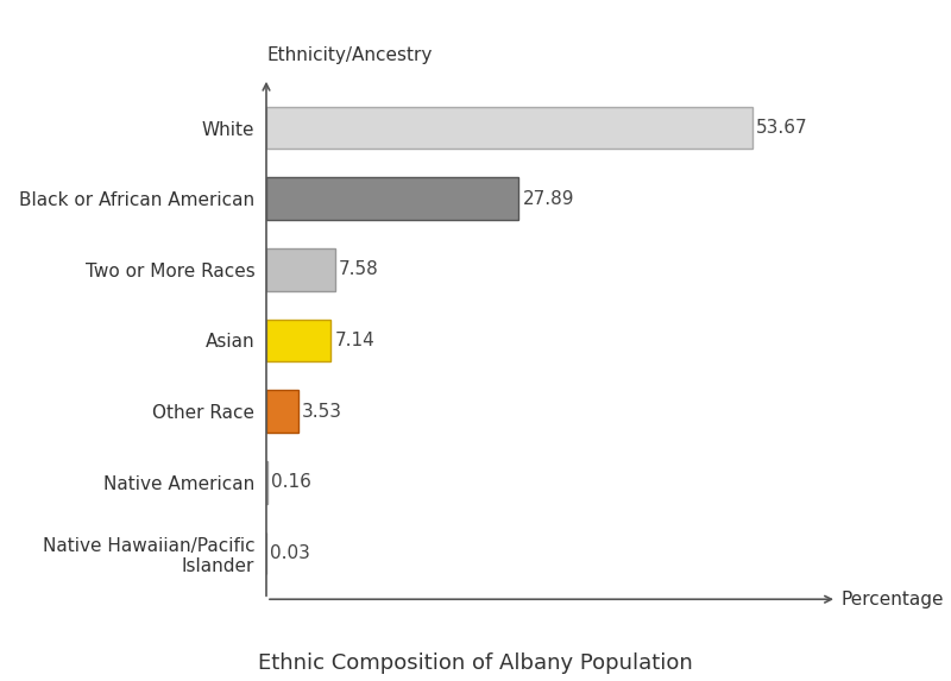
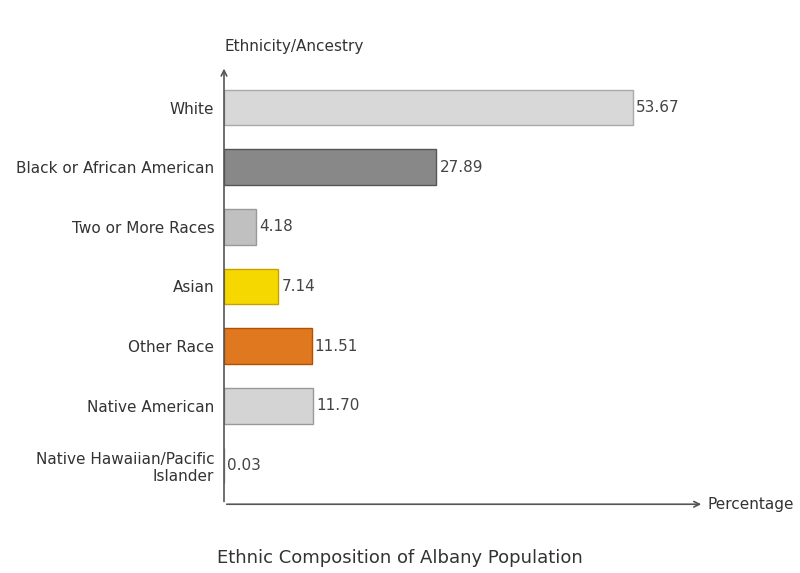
Two or More Races: 7.58 -> 4.18
Other Race: 3.53 -> 11.51
Native American: 0.16 -> 11.70
